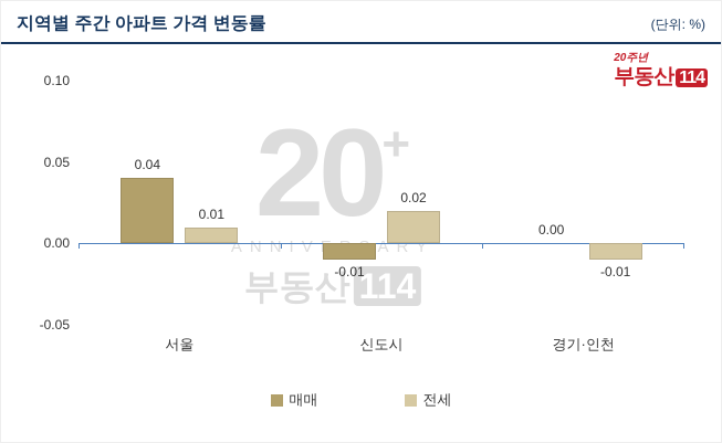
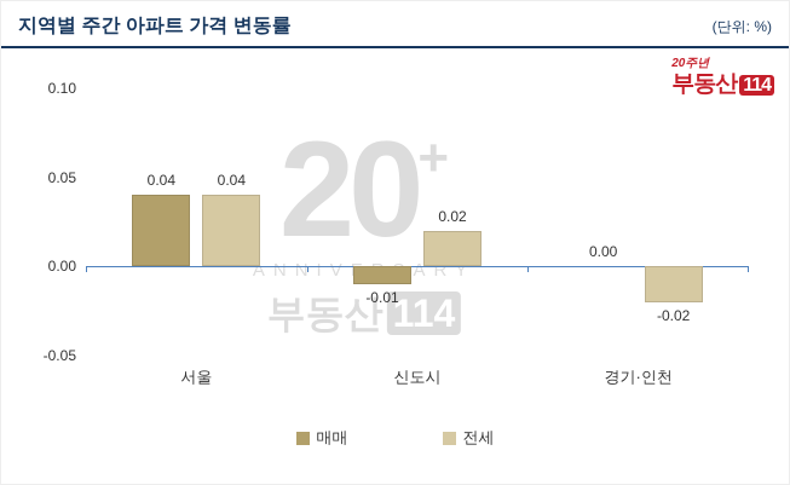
전세/서울: 0.01 -> 0.04
전세/경기·인천: -0.01 -> -0.02
